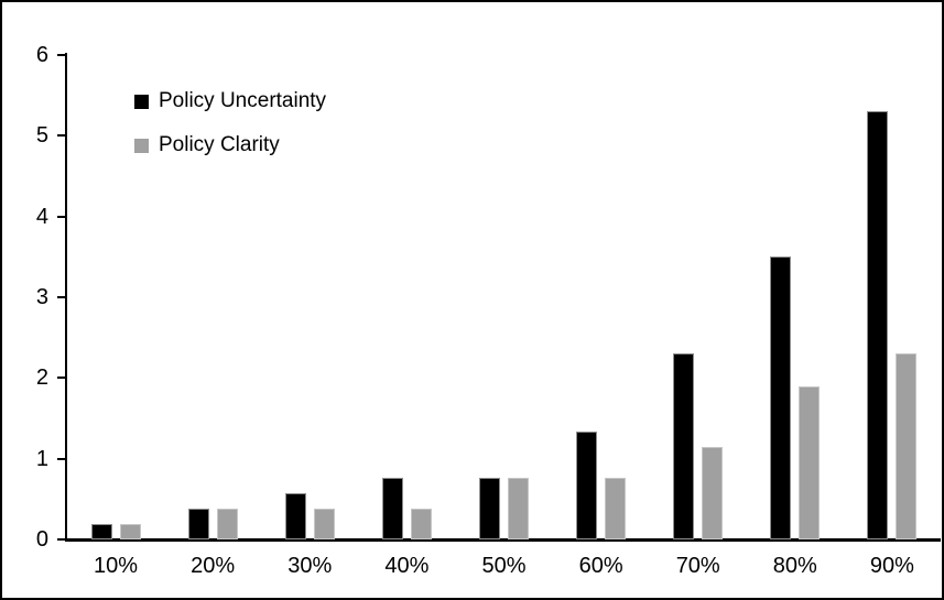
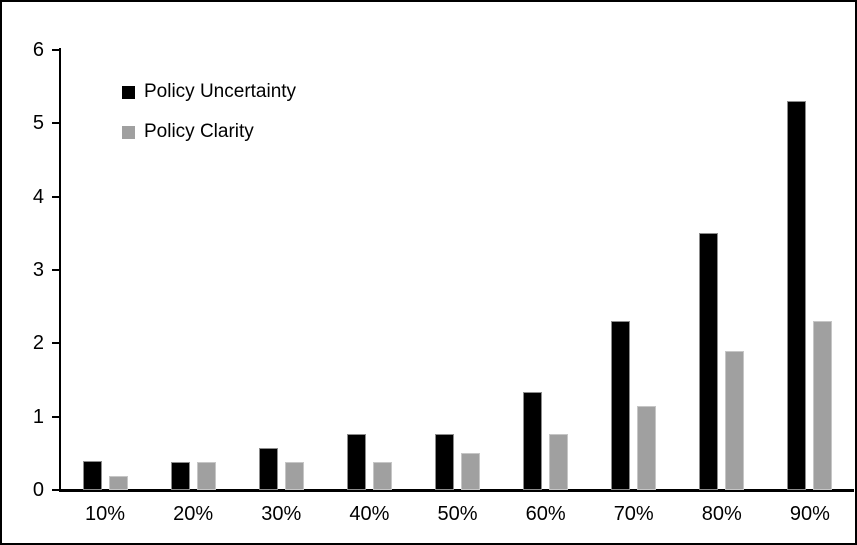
Policy Uncertainty/10%: 0.2 -> 0.4
Policy Clarity/50%: 0.8 -> 0.5
